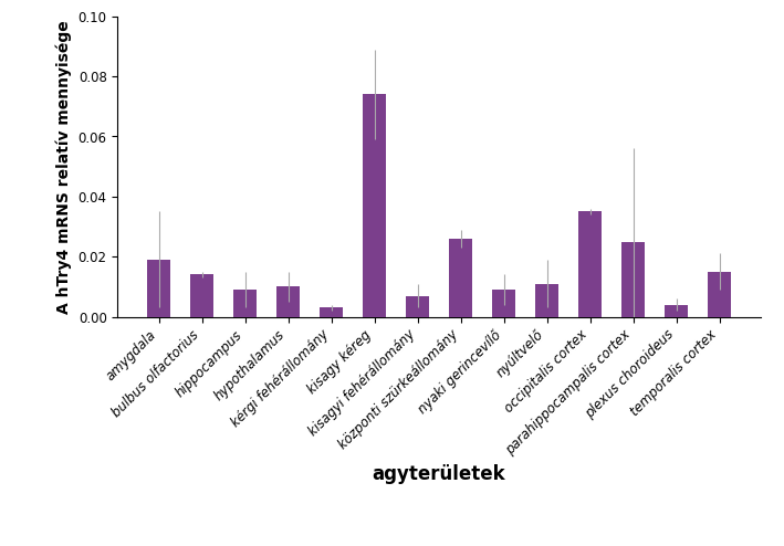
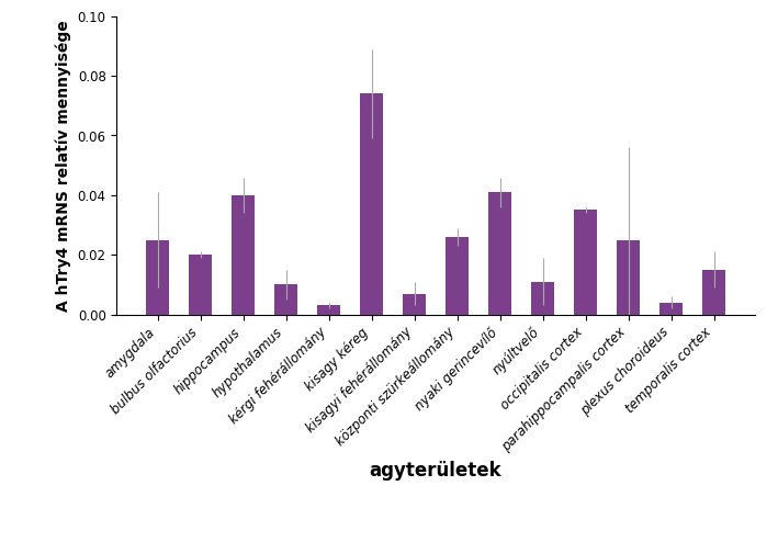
amygdala: 0.019 -> 0.025
bulbus olfactorius: 0.014 -> 0.020
hippocampus: 0.009 -> 0.040
nyaki gerincevílő: 0.009 -> 0.041
